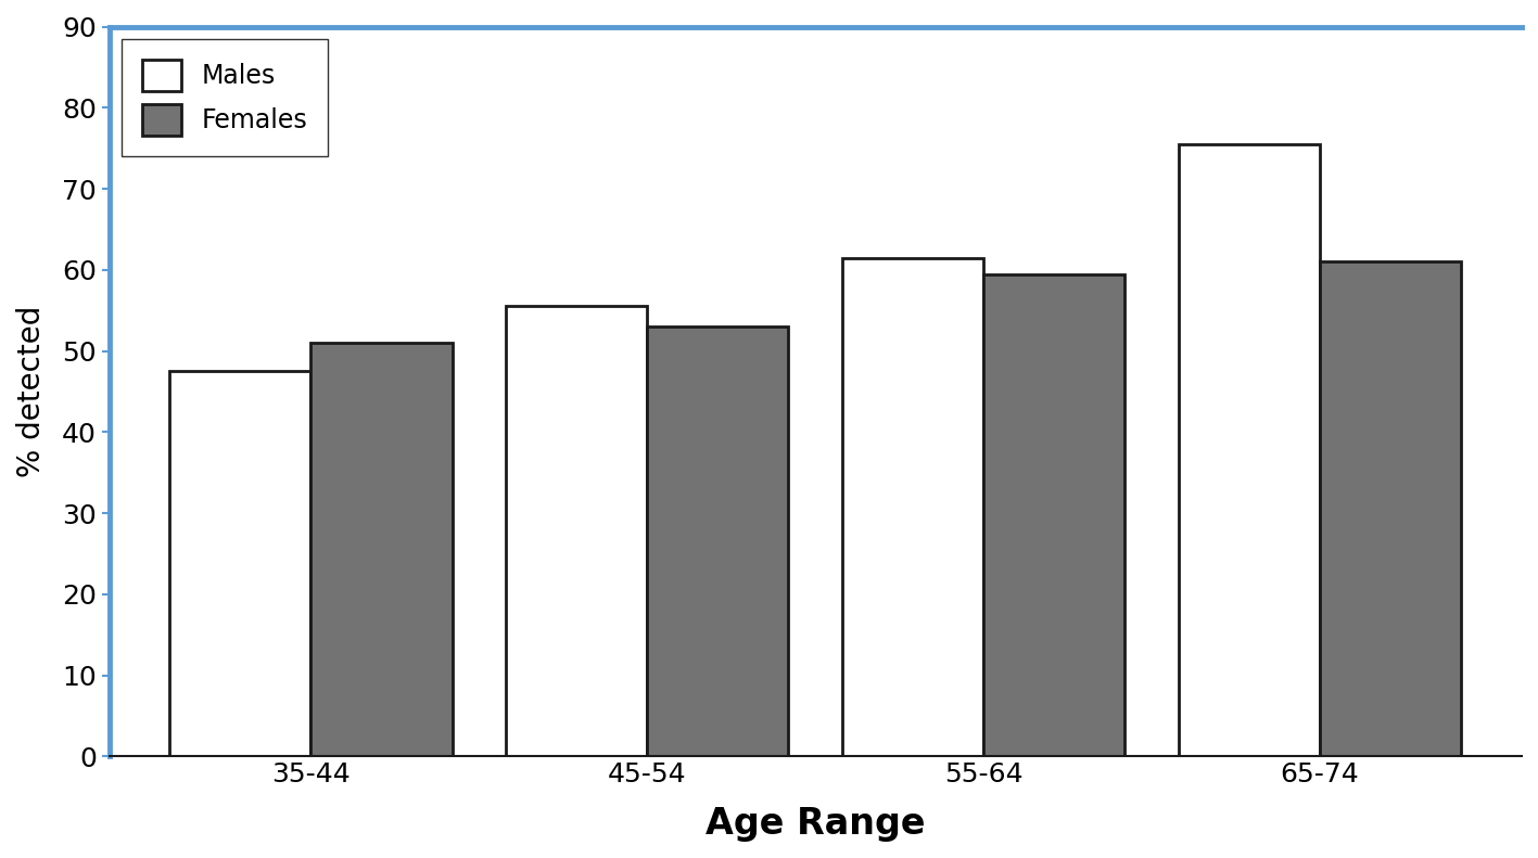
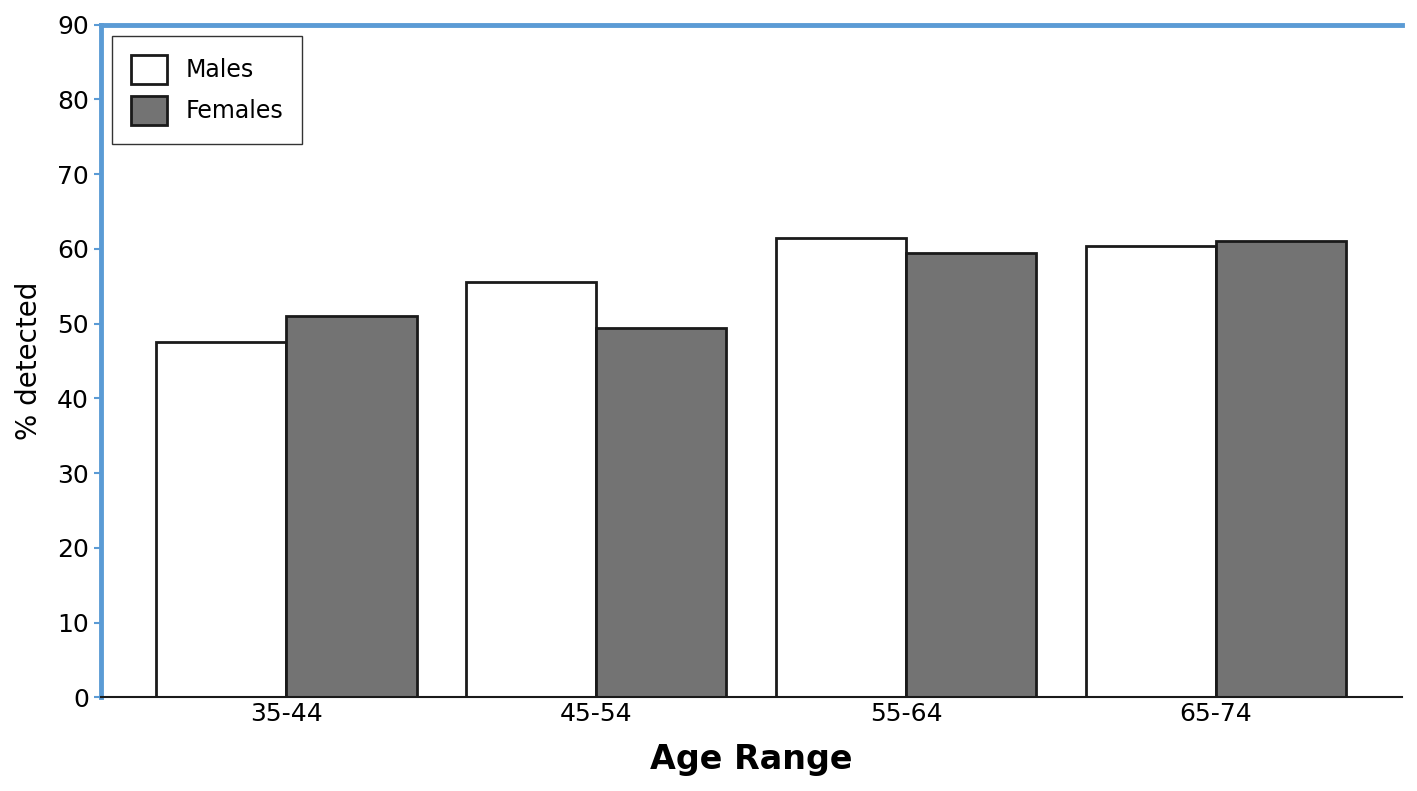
Females/45-54: 53.0 -> 49.4
Males/65-74: 75.5 -> 60.4
